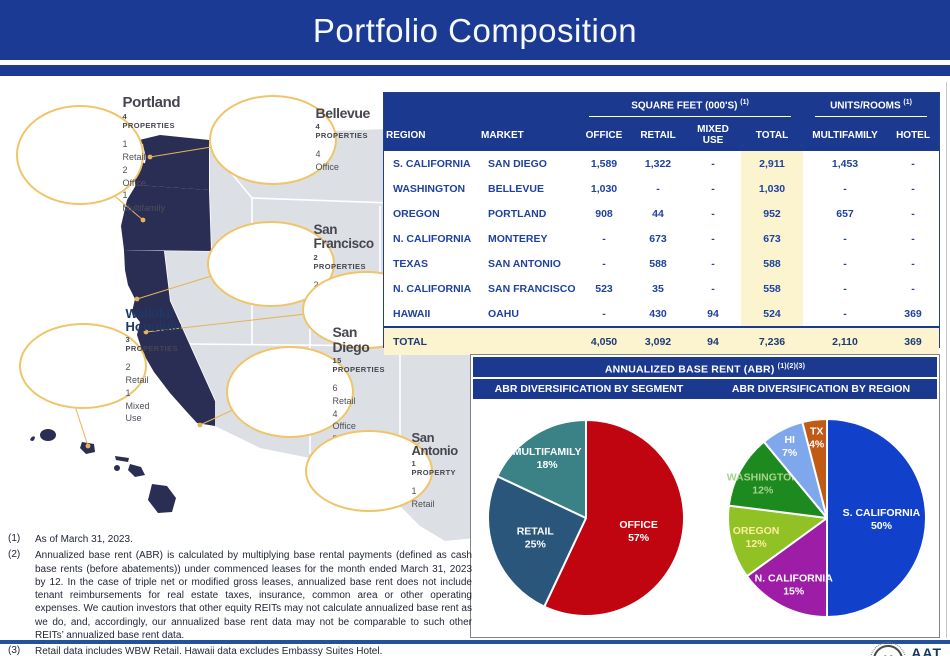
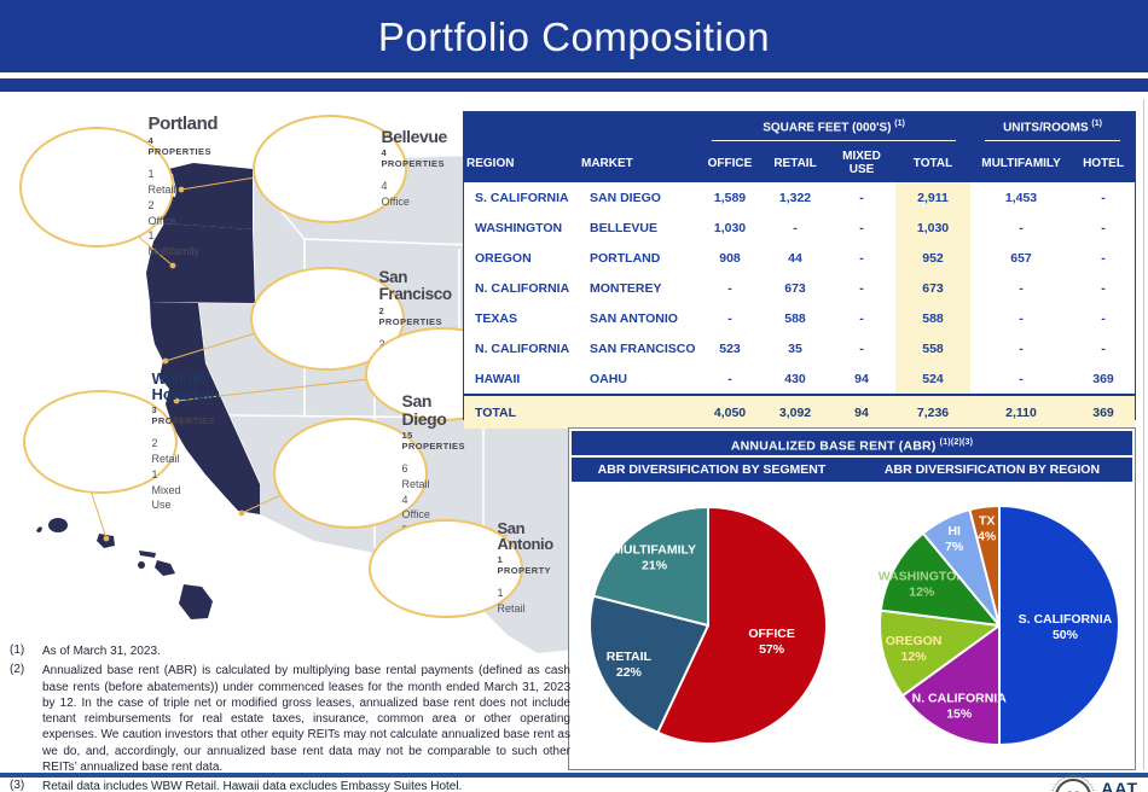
ABR DIVERSIFICATION BY SEGMENT/RETAIL: 25% -> 22%
ABR DIVERSIFICATION BY SEGMENT/MULTIFAMILY: 18% -> 21%
